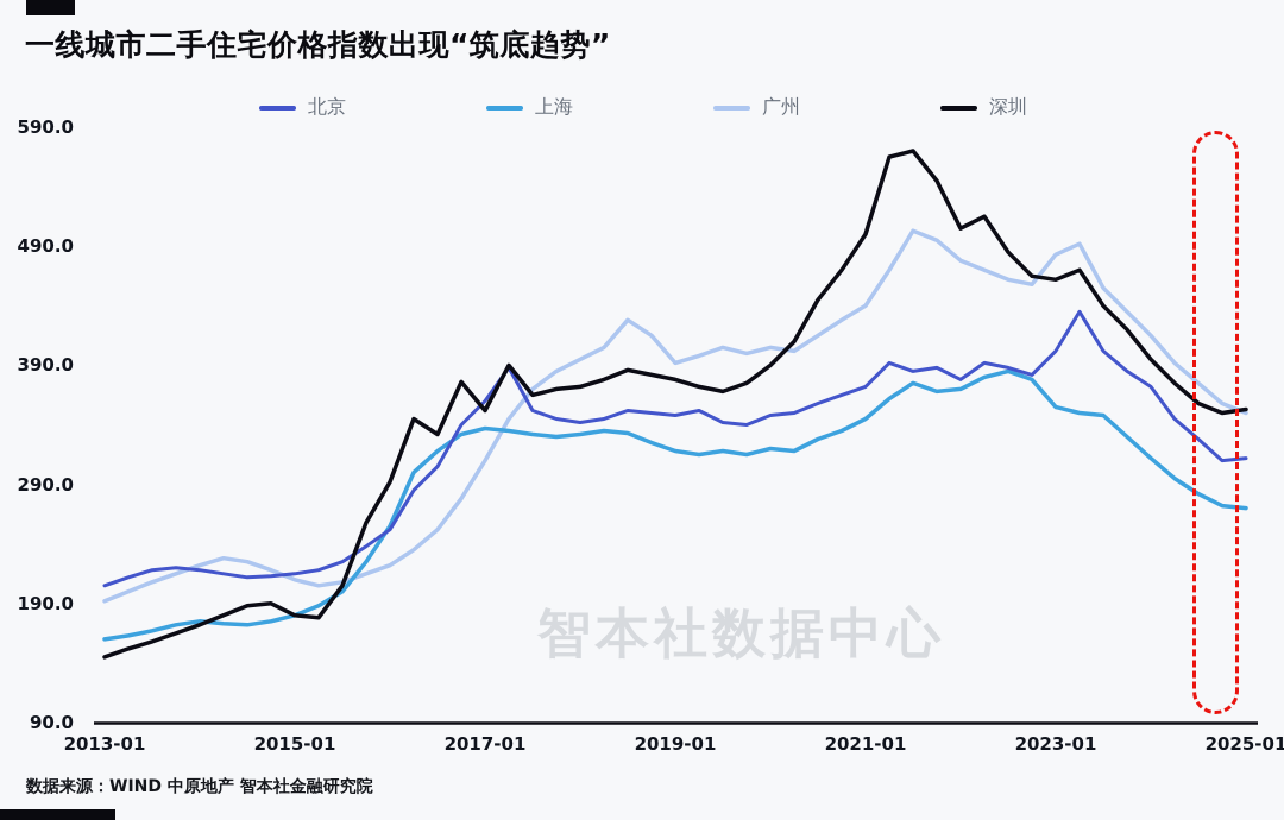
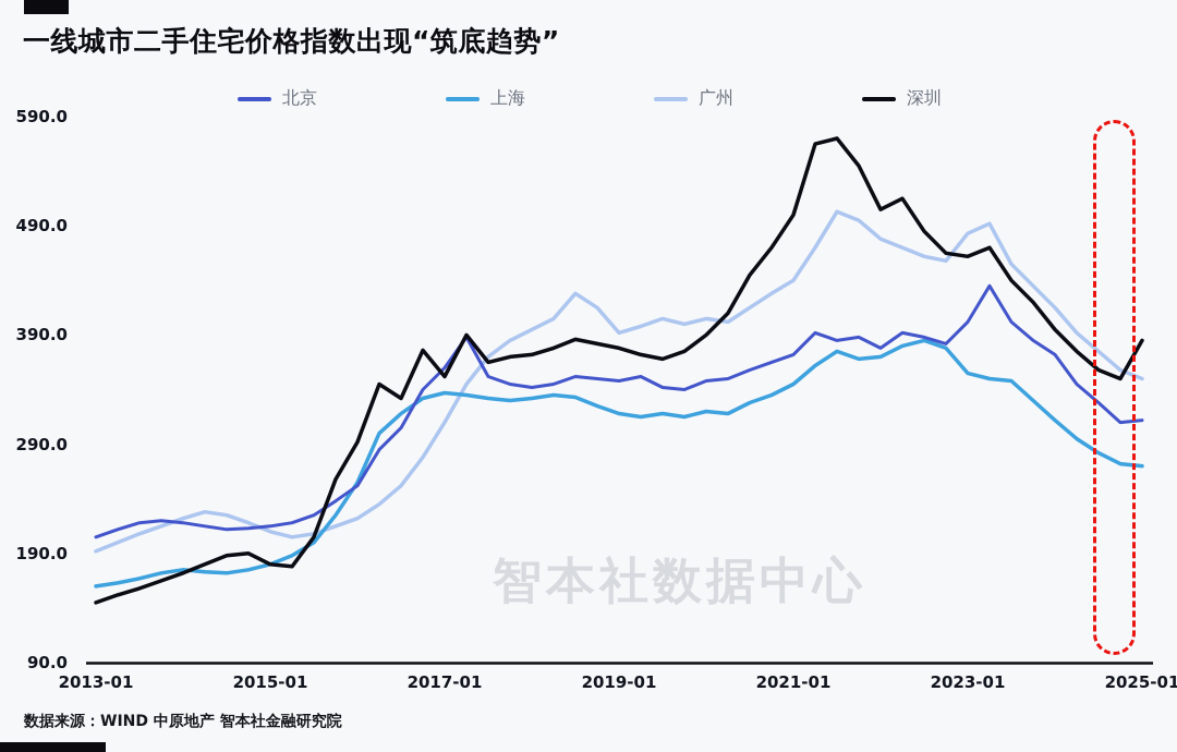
深圳/2025-01: 353 -> 385
